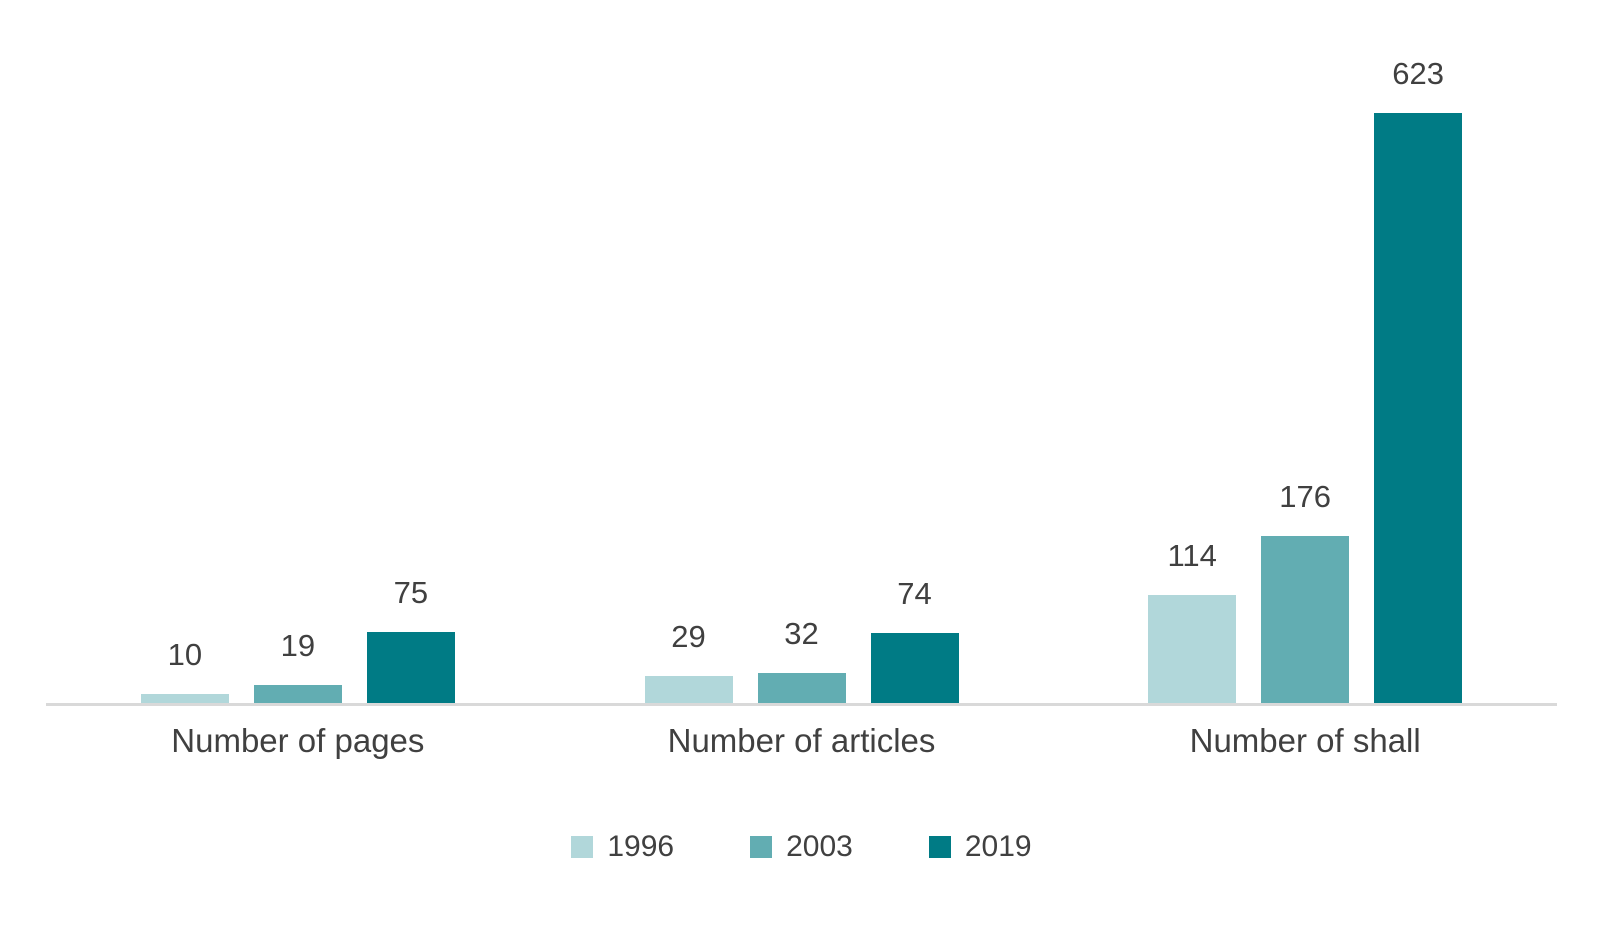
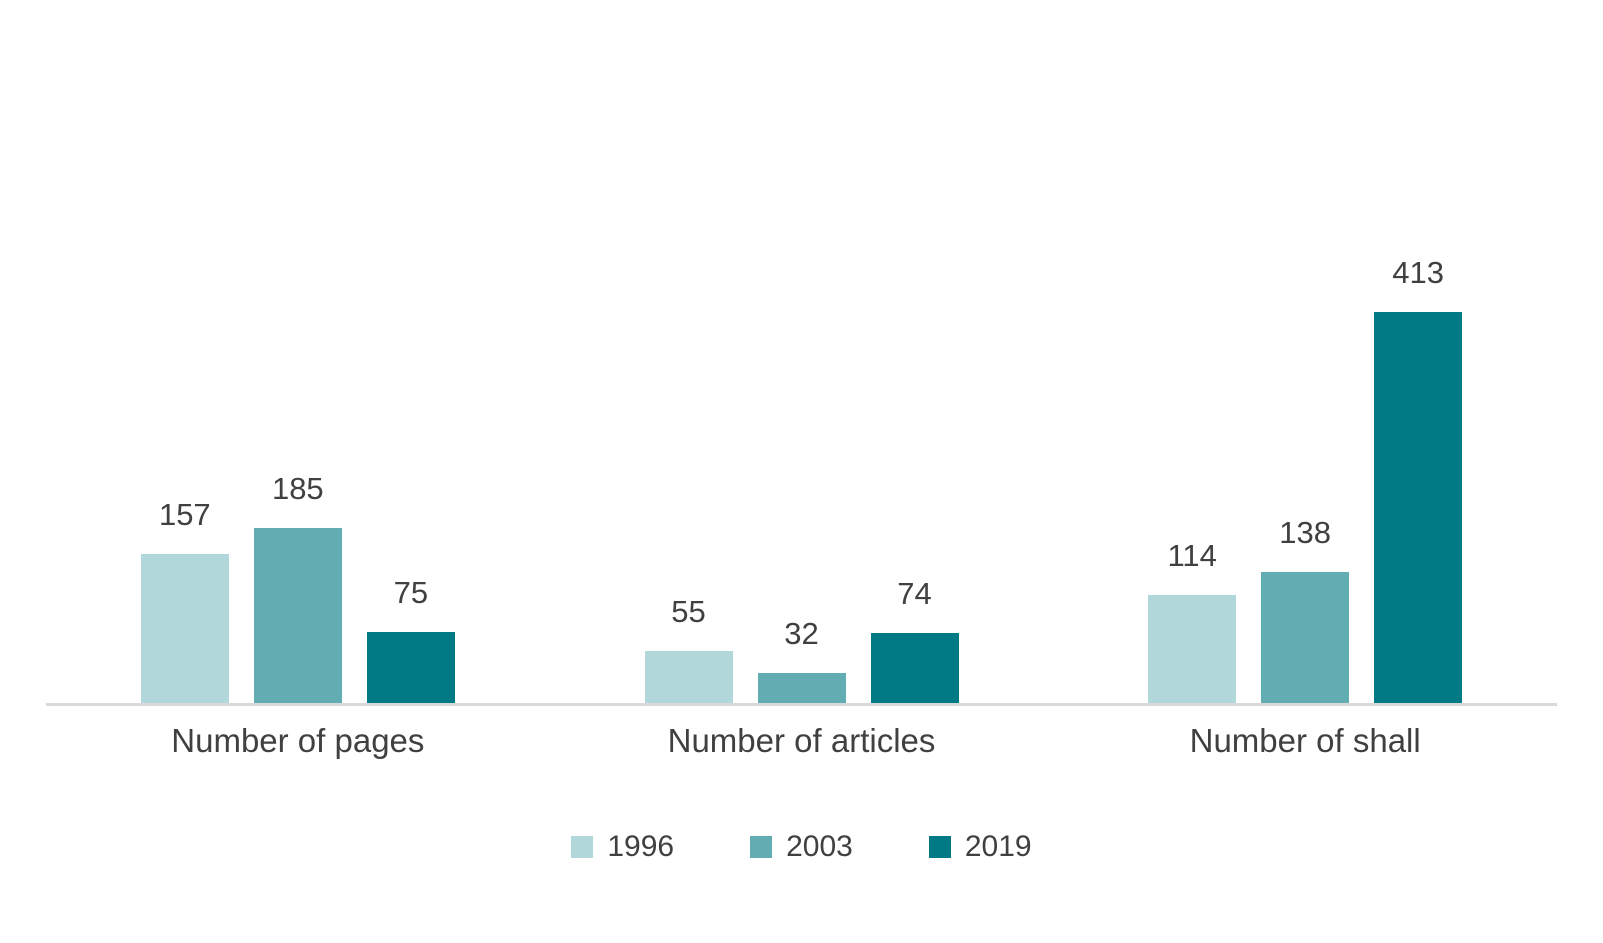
1996/Number of pages: 10 -> 157
2003/Number of pages: 19 -> 185
1996/Number of articles: 29 -> 55
2003/Number of shall: 176 -> 138
2019/Number of shall: 623 -> 413
